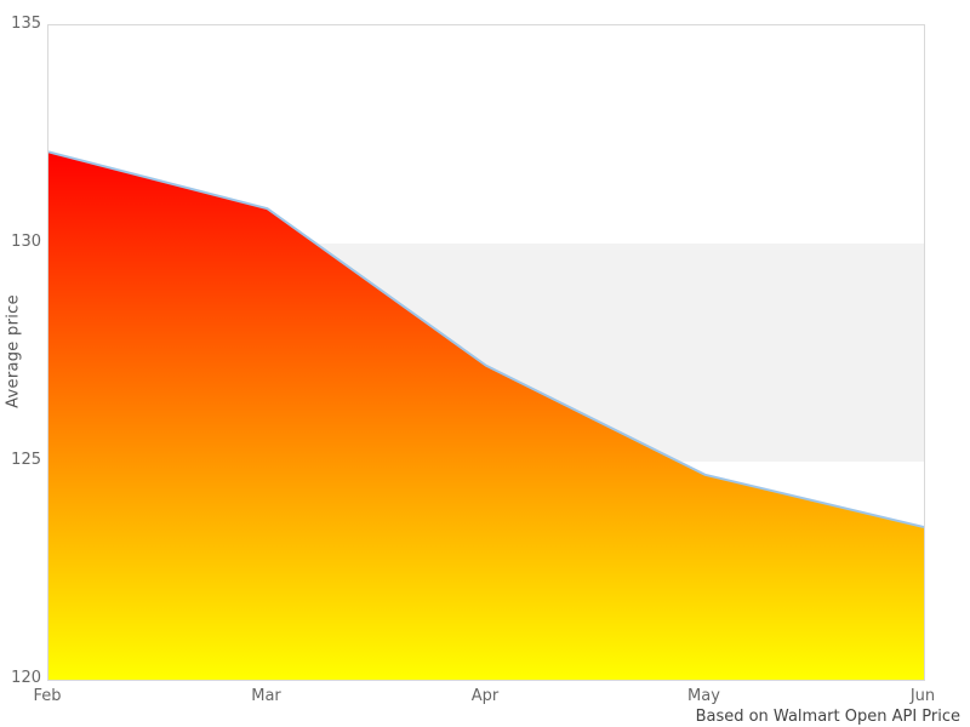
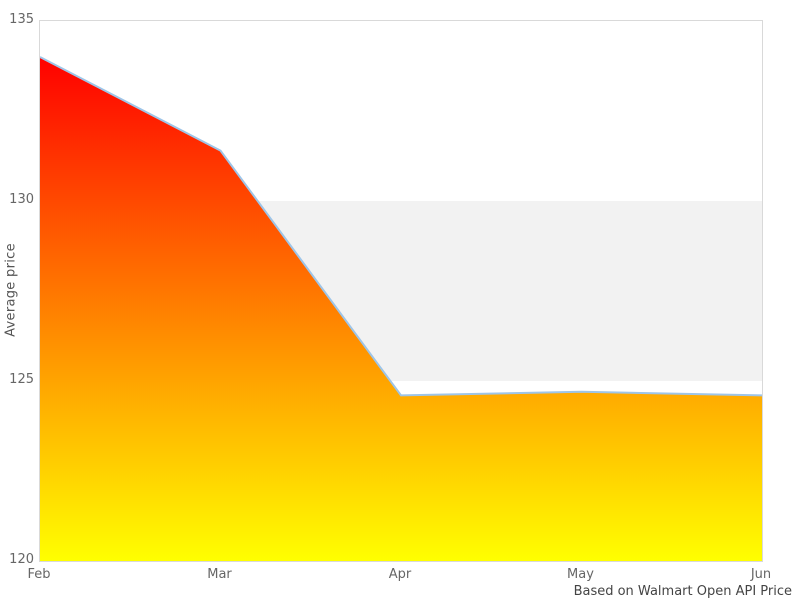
Feb: 132.1 -> 134.0
Mar: 130.8 -> 131.4
Apr: 127.2 -> 124.6
Jun: 123.5 -> 124.6
